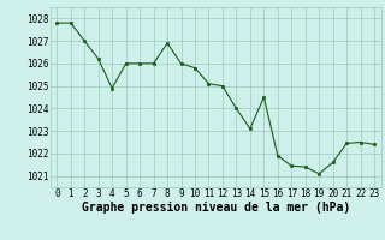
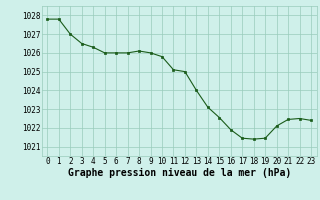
3: 1026.2 -> 1026.5
4: 1024.9 -> 1026.3
8: 1026.9 -> 1026.1
15: 1024.5 -> 1022.5
19: 1021.1 -> 1021.5
20: 1021.6 -> 1022.1
